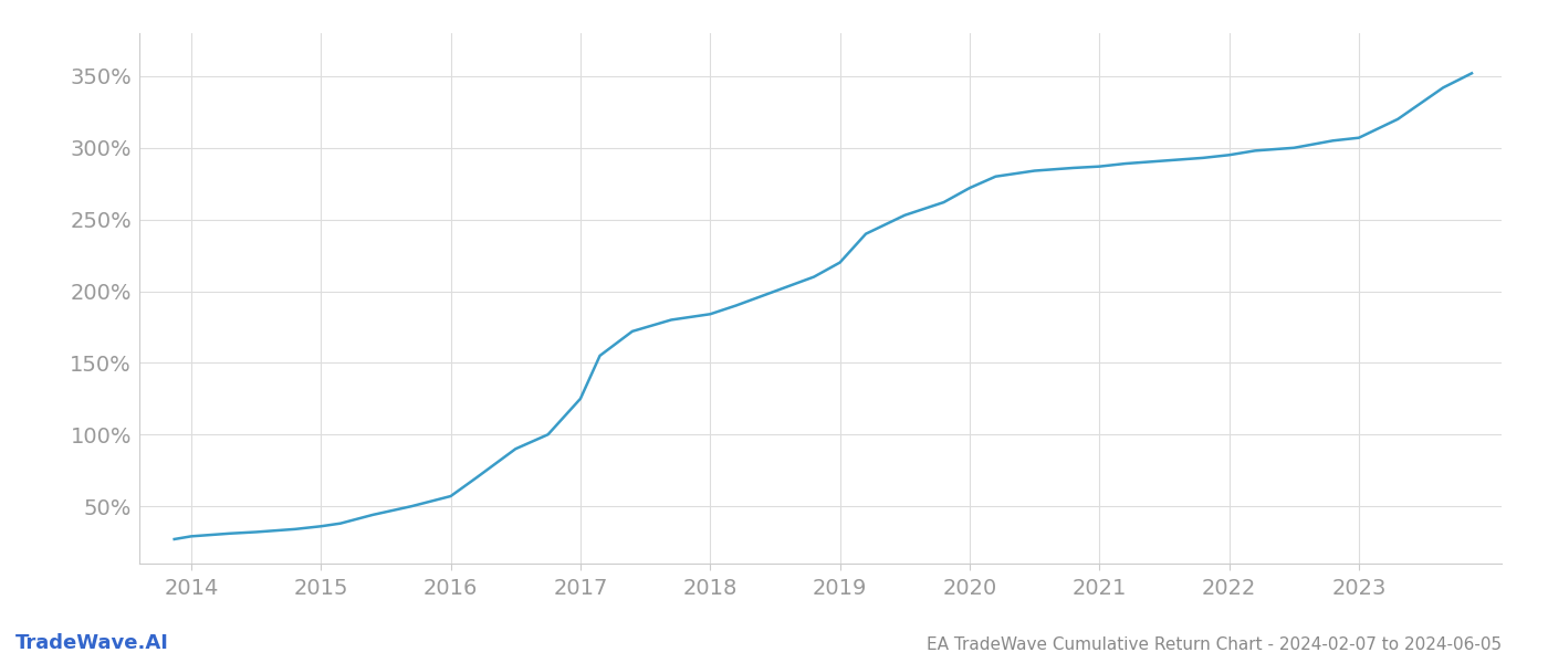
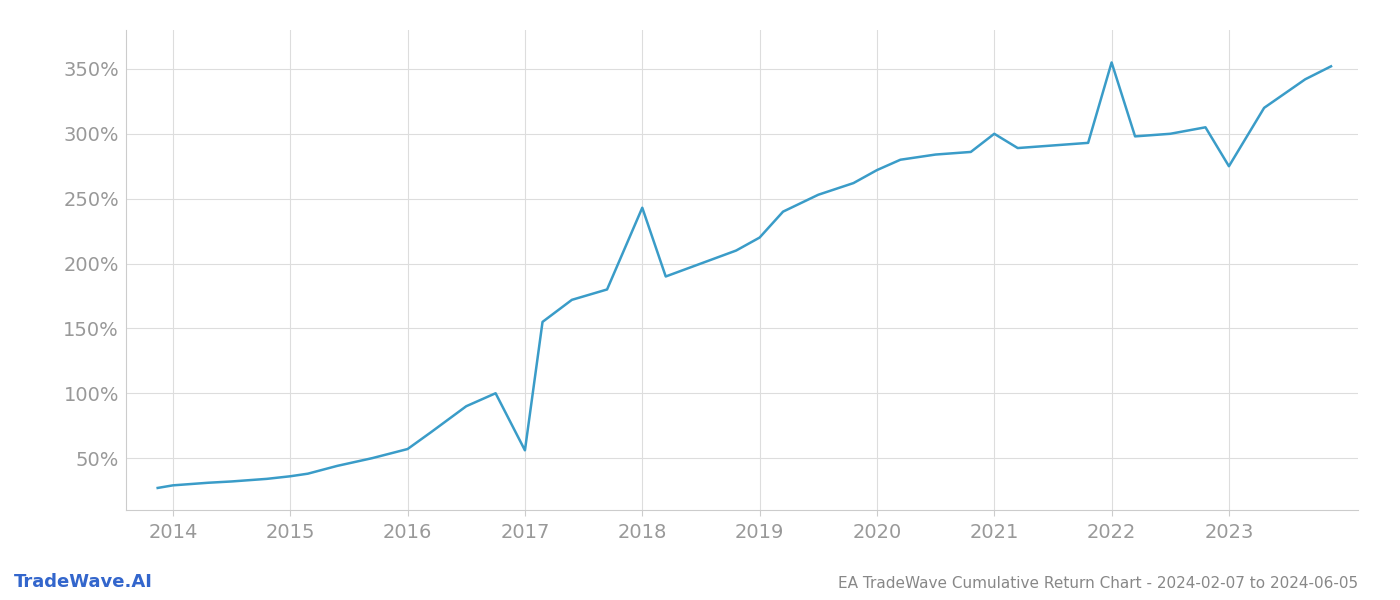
2017: 125% -> 56%
2018: 184% -> 243%
2021: 287% -> 300%
2022: 295% -> 355%
2023: 307% -> 275%
